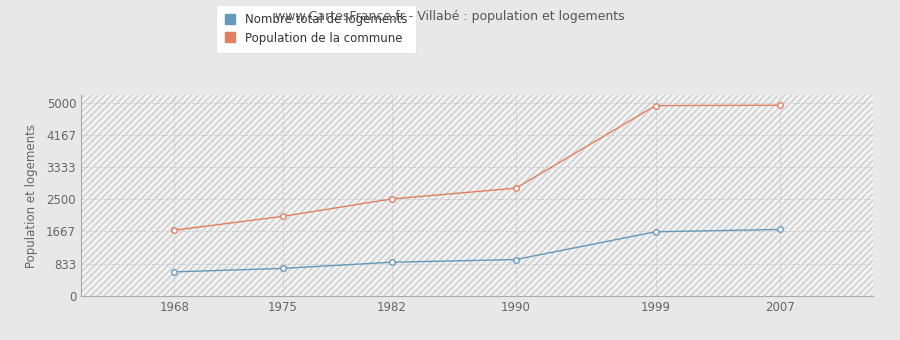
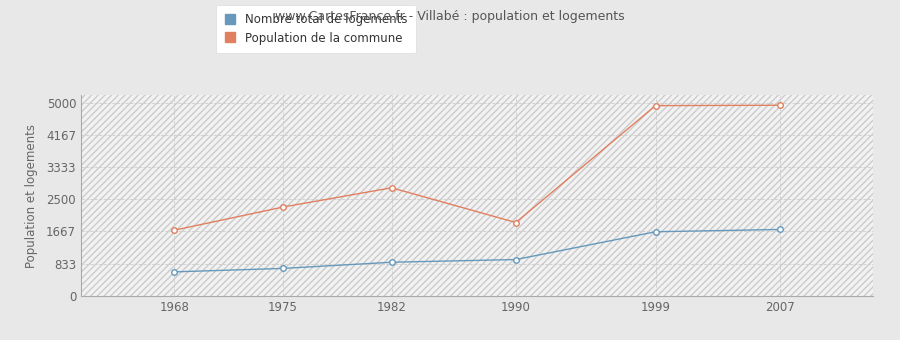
Population de la commune/1975: 2060 -> 2300
Population de la commune/1982: 2510 -> 2800
Population de la commune/1990: 2790 -> 1900
